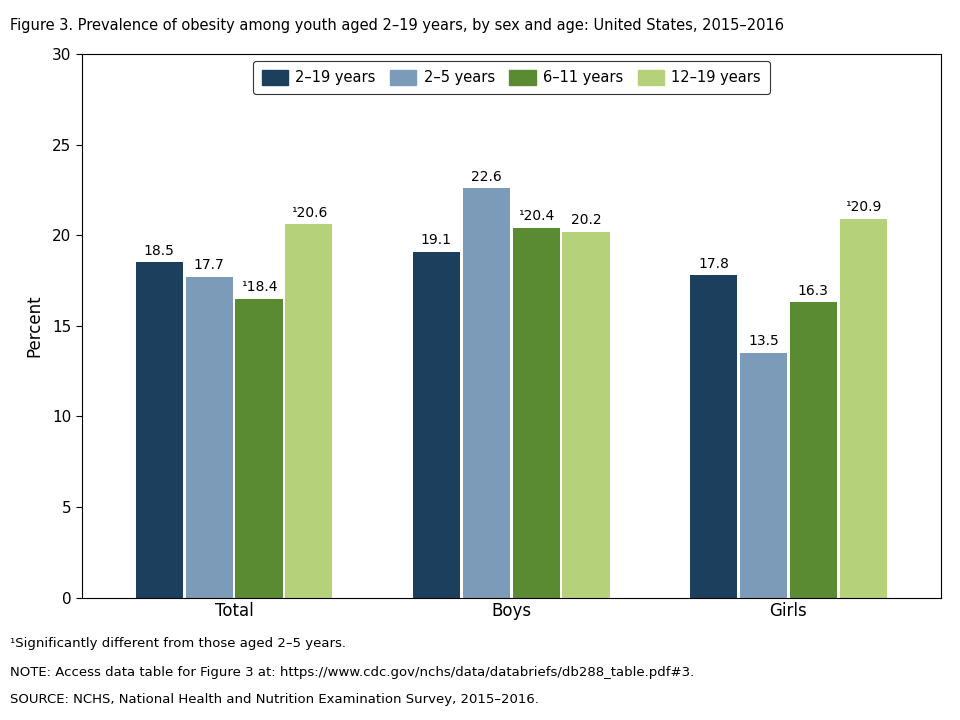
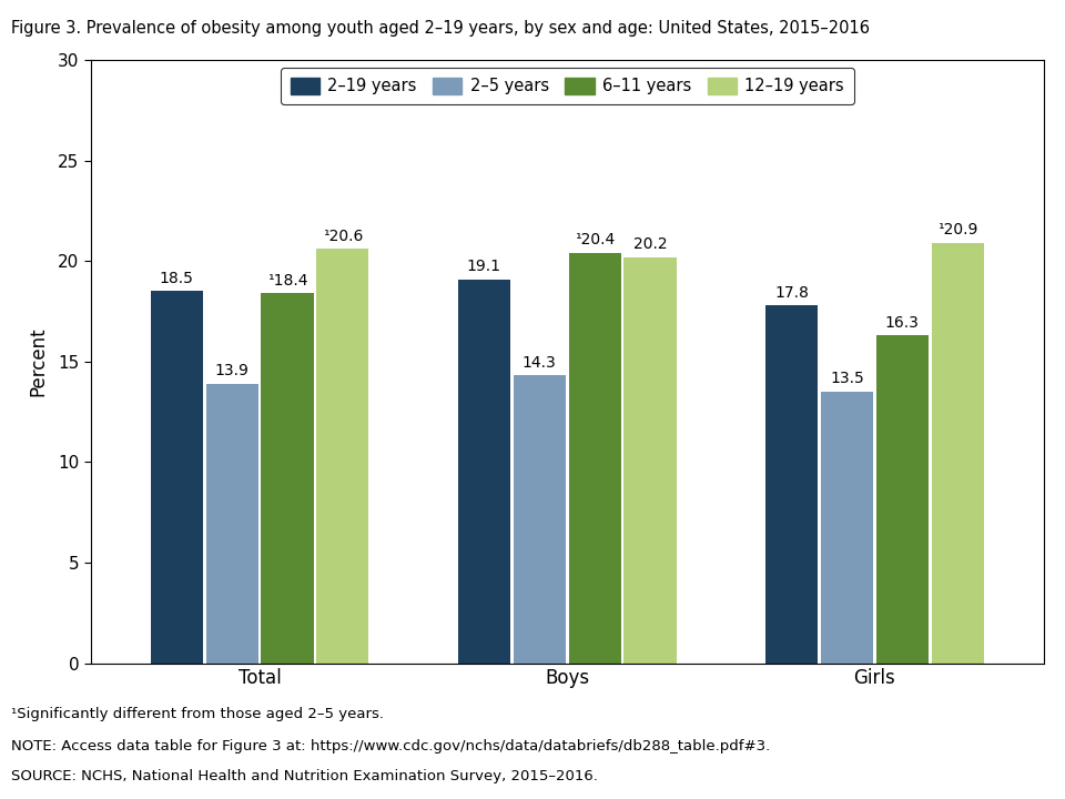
2–5 years/Total: 17.7 -> 13.9
6–11 years/Total: 16.5 -> 18.4
2–5 years/Boys: 22.6 -> 14.3
